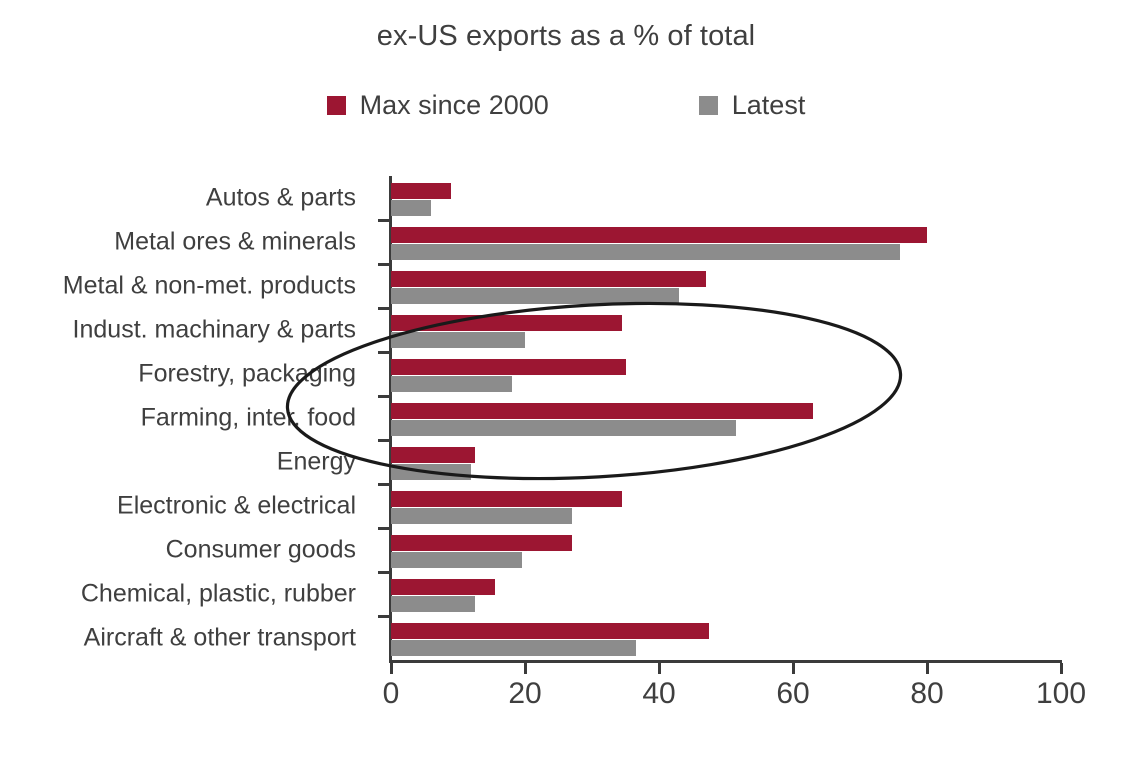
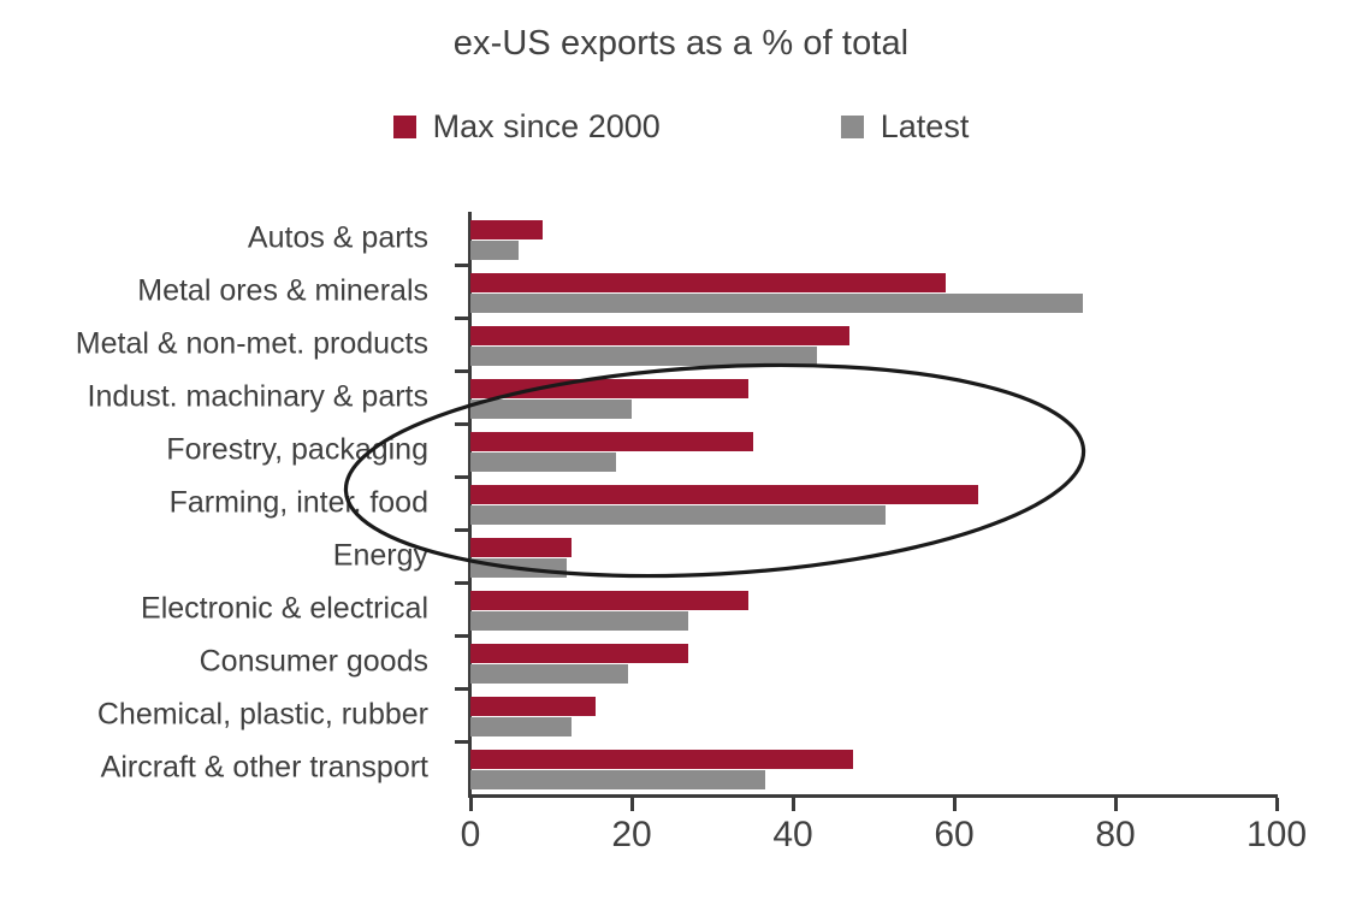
Max since 2000/Metal ores & minerals: 80 -> 59
